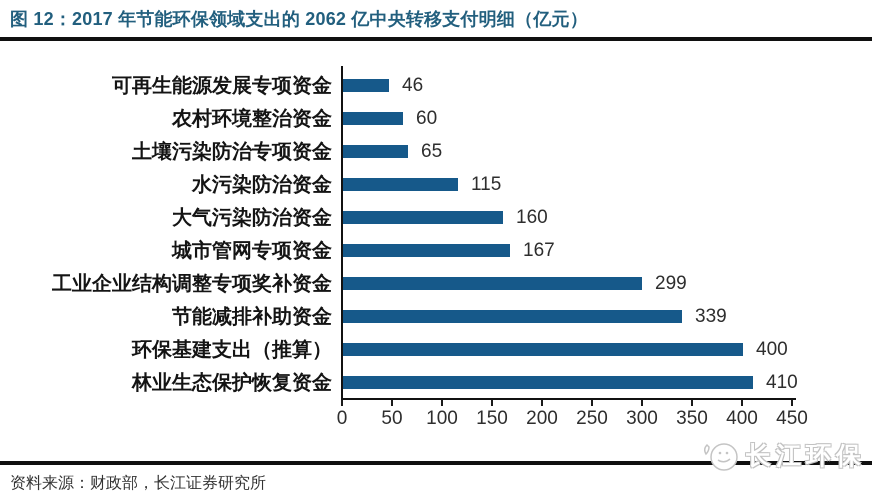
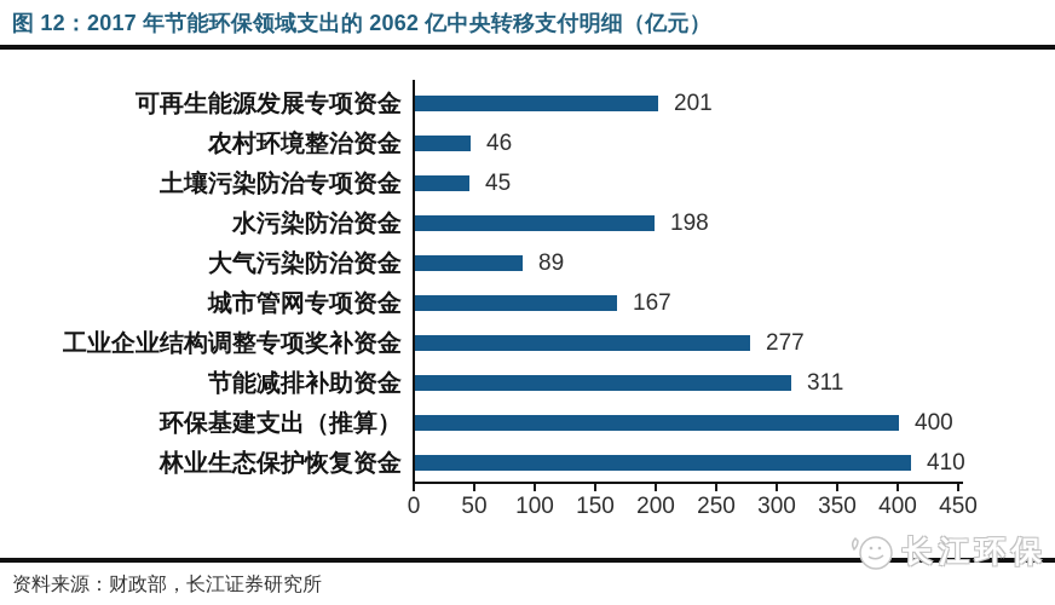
可再生能源发展专项资金: 46 -> 201
农村环境整治资金: 60 -> 46
土壤污染防治专项资金: 65 -> 45
水污染防治资金: 115 -> 198
大气污染防治资金: 160 -> 89
工业企业结构调整专项奖补资金: 299 -> 277
节能减排补助资金: 339 -> 311
